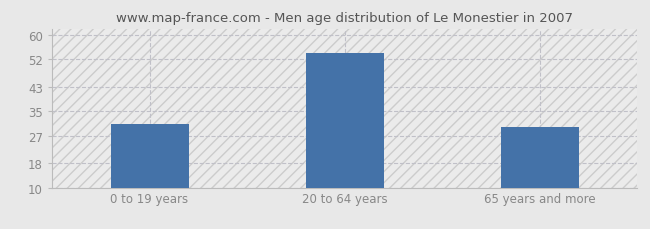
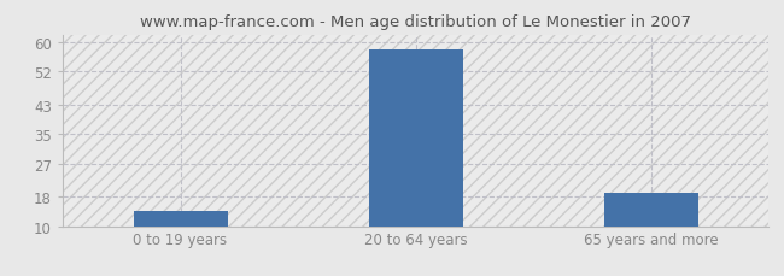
0 to 19 years: 31 -> 14
20 to 64 years: 54 -> 58
65 years and more: 30 -> 19
